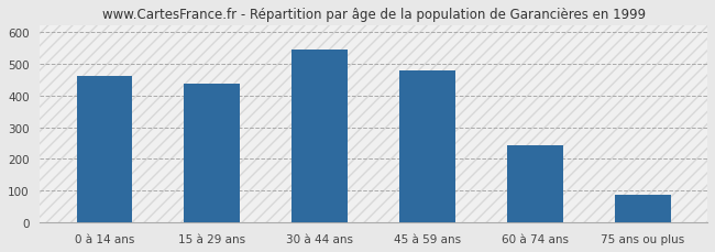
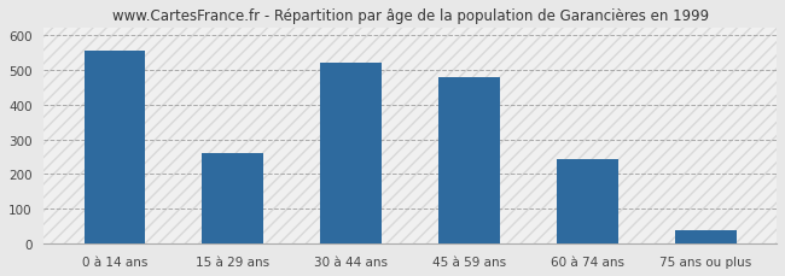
0 à 14 ans: 462 -> 555
15 à 29 ans: 438 -> 260
30 à 44 ans: 542 -> 520
75 ans ou plus: 88 -> 40
